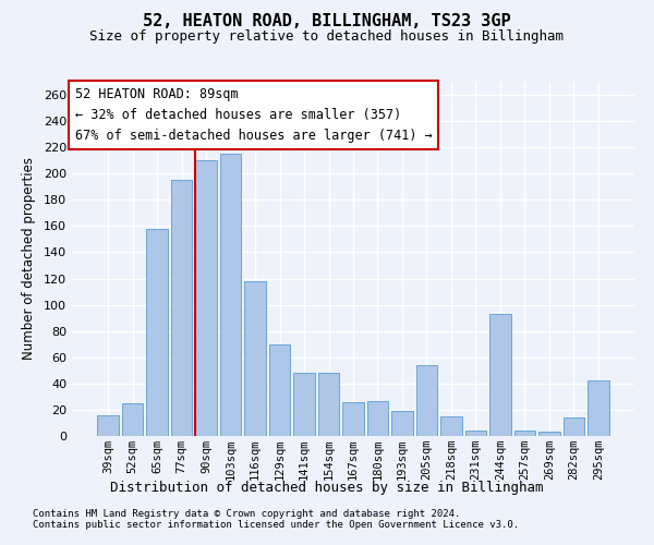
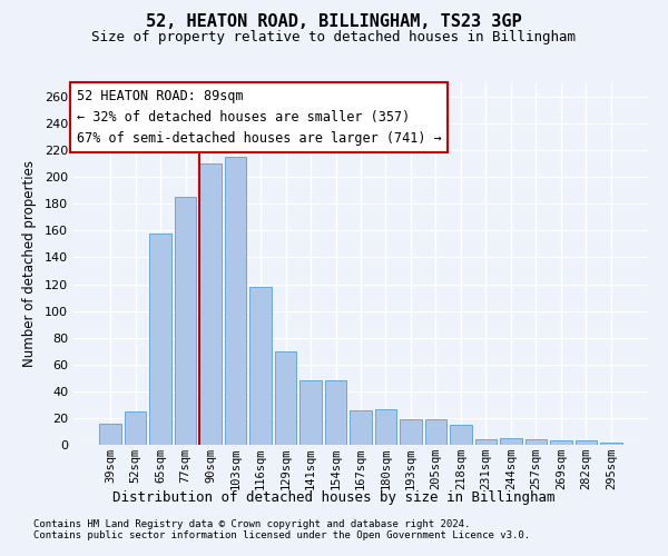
77sqm: 195 -> 185
205sqm: 54 -> 19
244sqm: 93 -> 5
282sqm: 14 -> 3
295sqm: 42 -> 2
